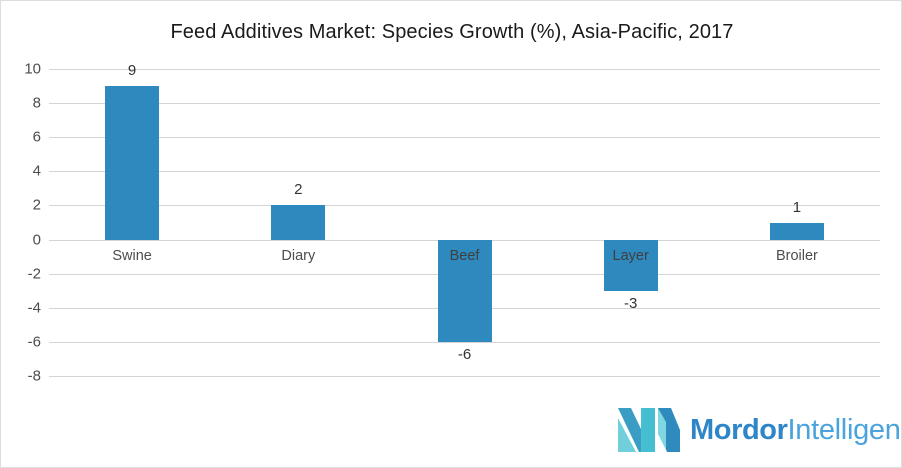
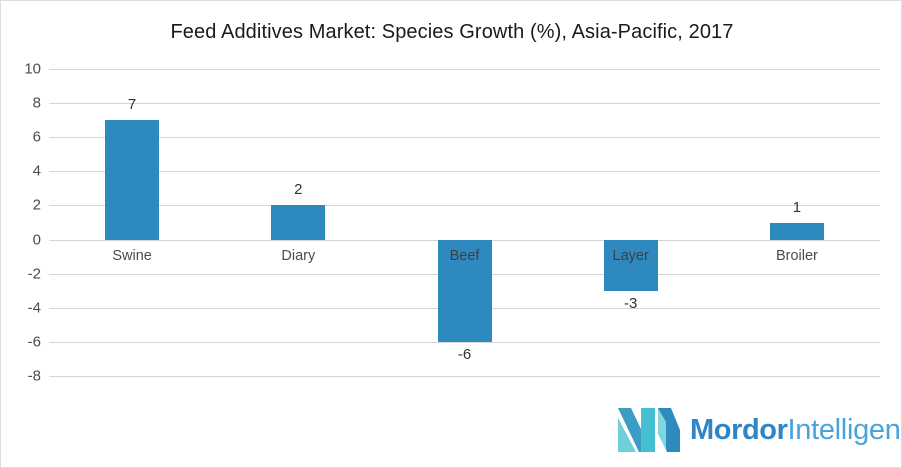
Swine: 9 -> 7
